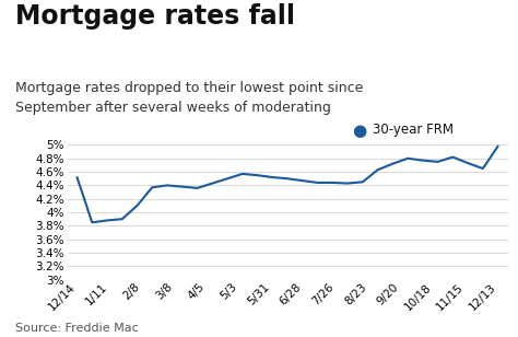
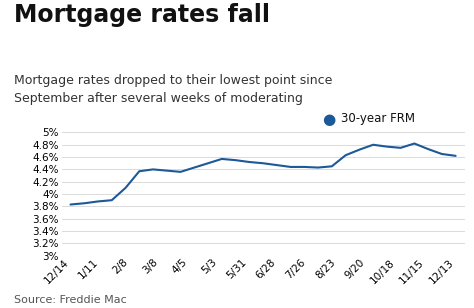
12/14: 4.52% -> 3.83%
12/13: 4.98% -> 4.62%
